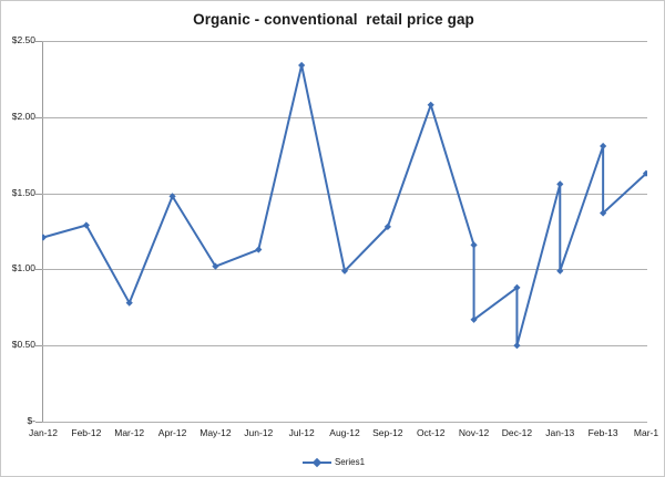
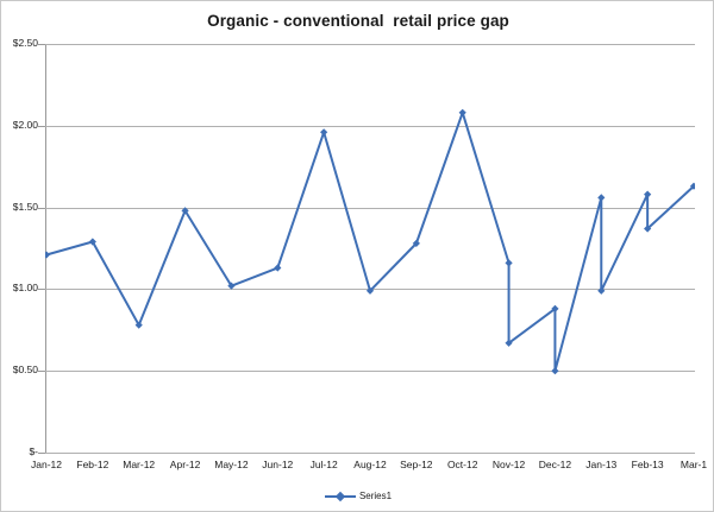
Series1/Jul-12: $2.34 -> $1.96
Series1/Feb-13: $1.81 -> $1.58
